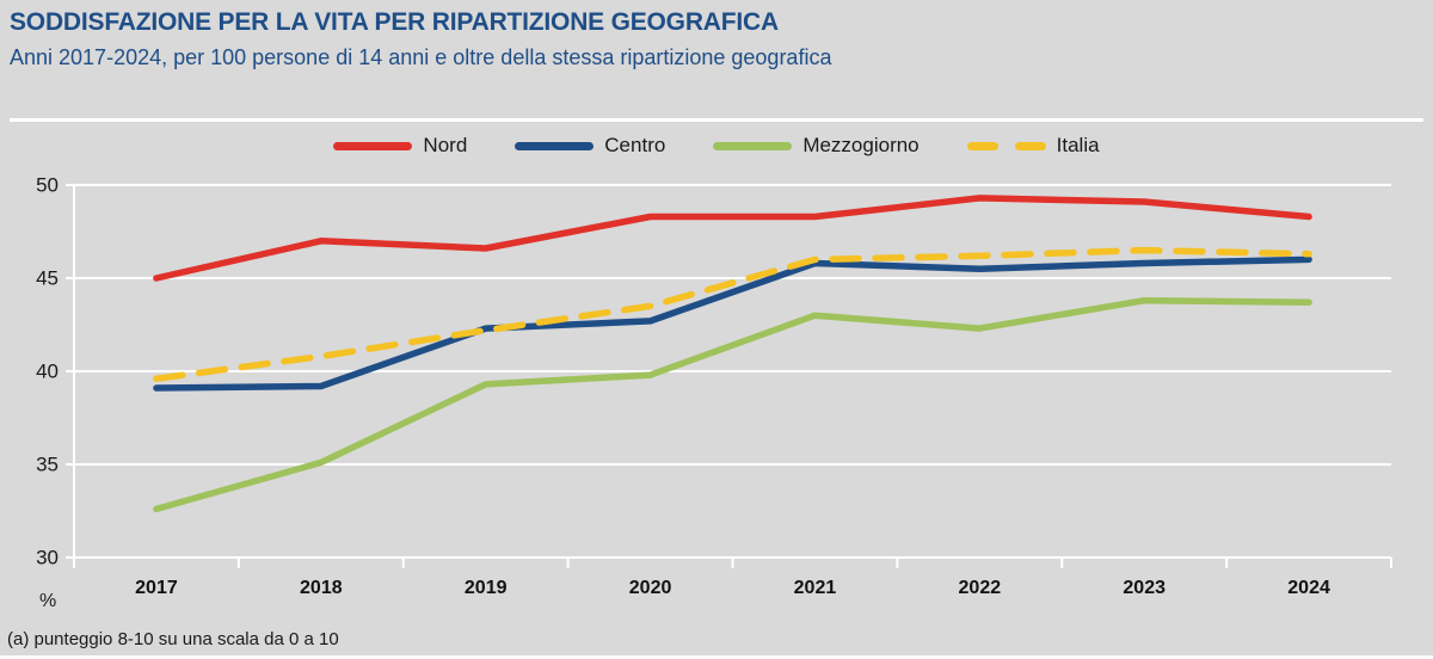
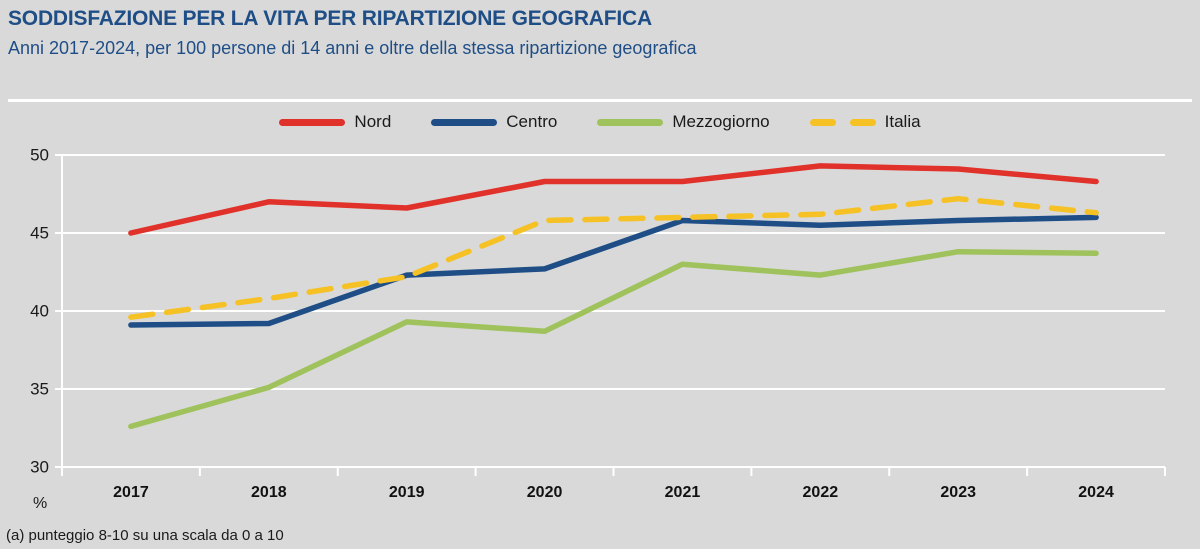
Mezzogiorno/2020: 39.8 -> 38.7
Italia/2020: 43.5 -> 45.8
Italia/2023: 46.5 -> 47.2
